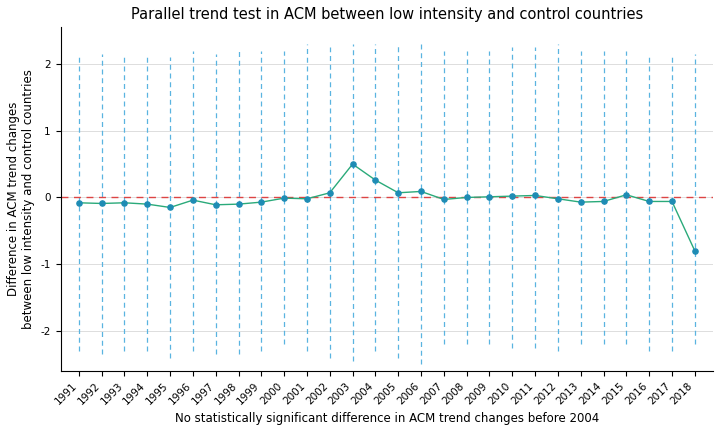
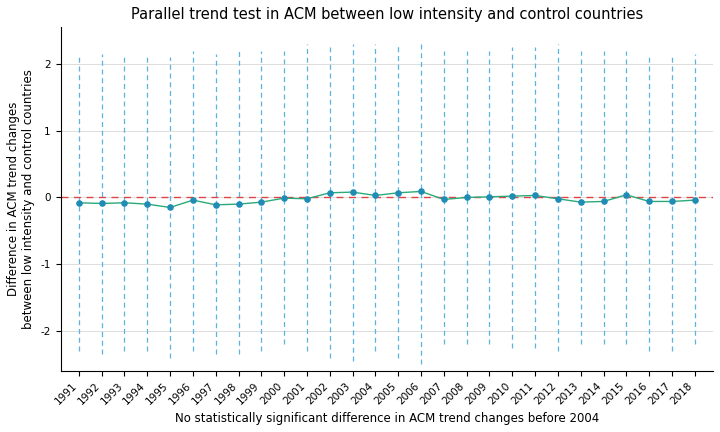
2003: 0.50 -> 0.08
2004: 0.26 -> 0.03
2018: -0.80 -> -0.04
